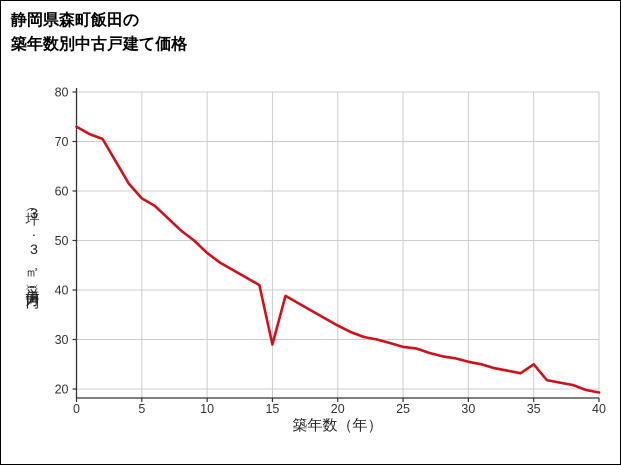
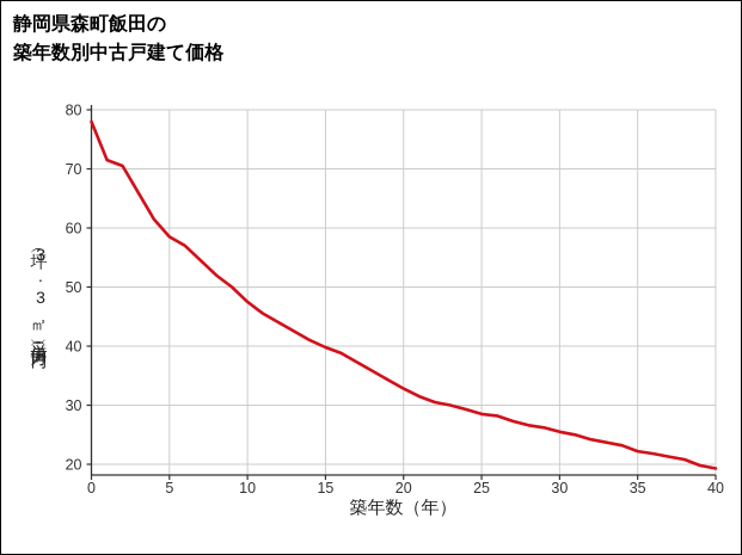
0: 73 -> 78
15: 29 -> 40
35: 25 -> 22
